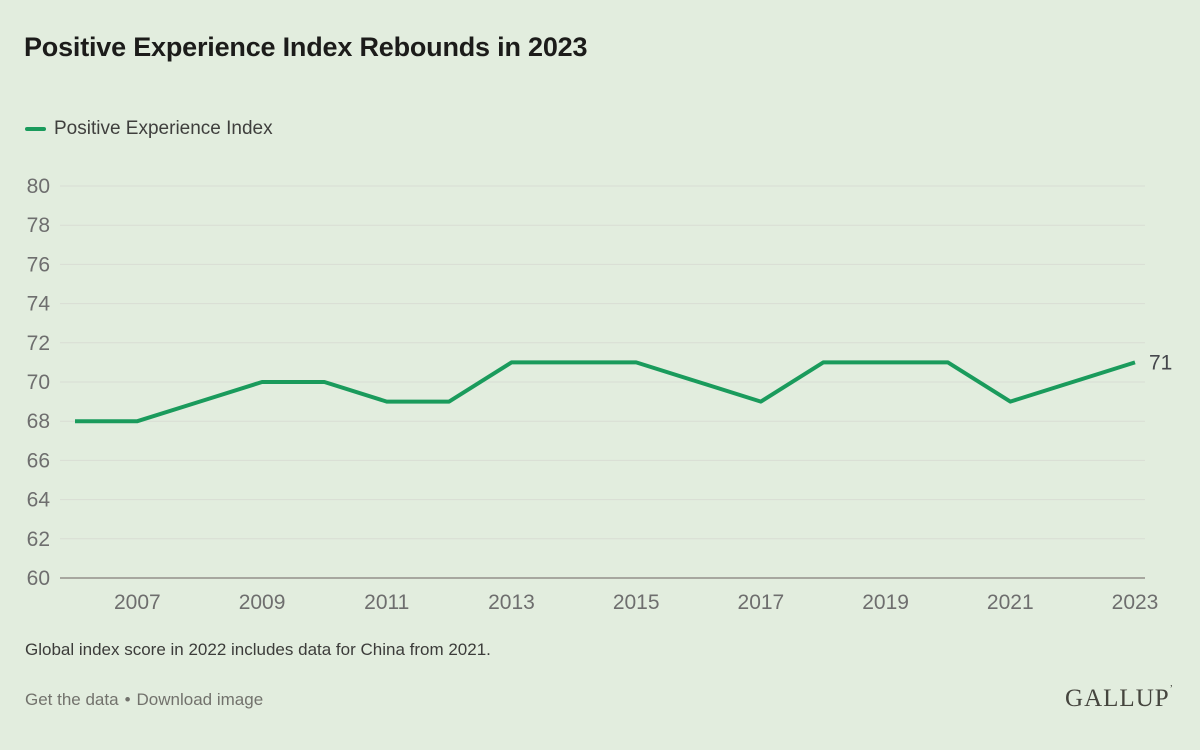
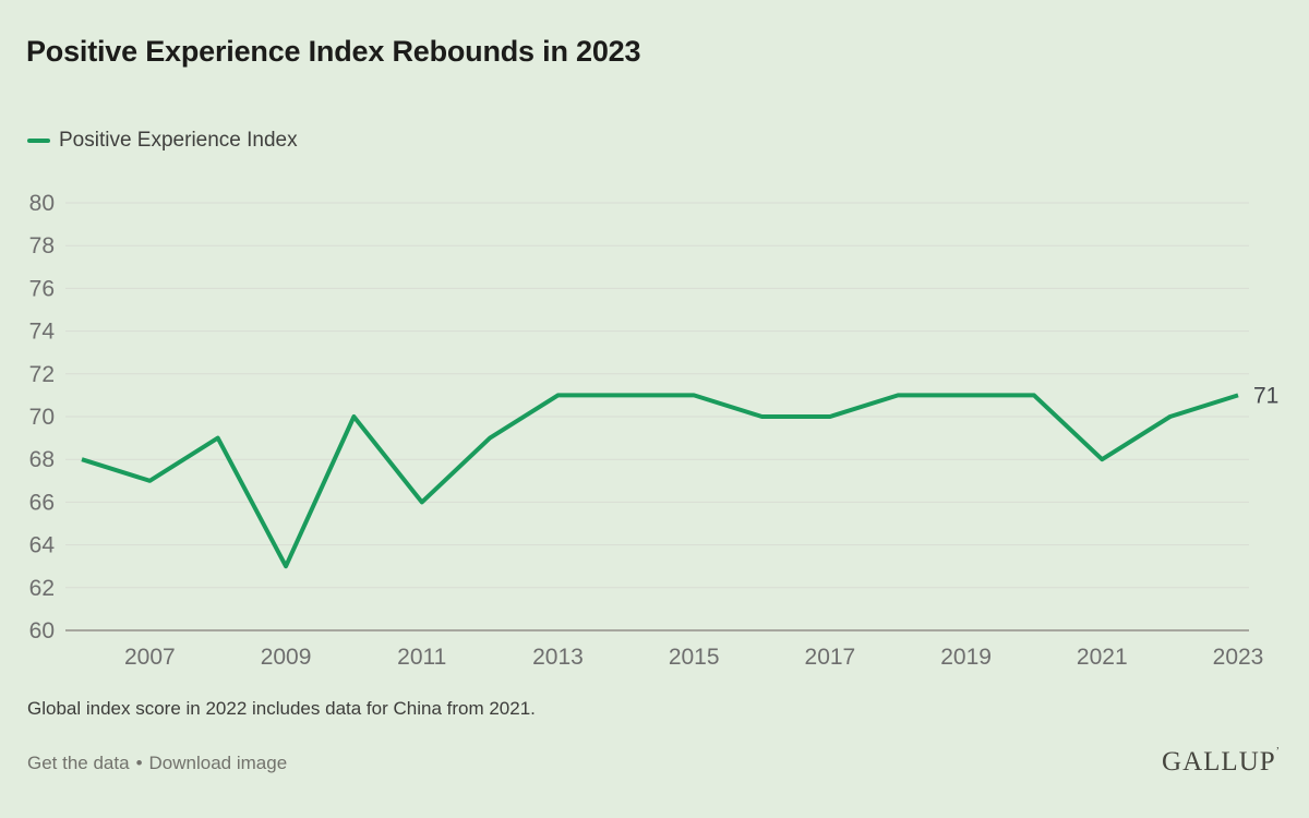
2007: 68 -> 67
2009: 70 -> 63
2011: 69 -> 66
2017: 69 -> 70
2021: 69 -> 68
